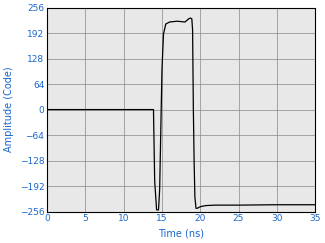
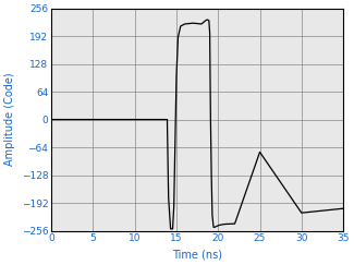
25: -240 -> -75
30: -239 -> -215
35: -239 -> -205
